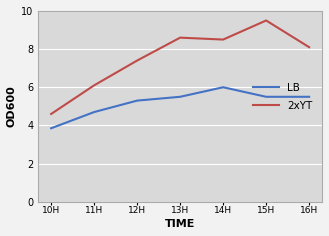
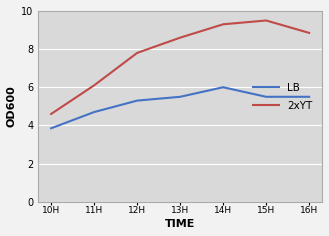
2xYT/12H: 7.4 -> 7.8
2xYT/14H: 8.5 -> 9.3
2xYT/16H: 8.1 -> 8.8
